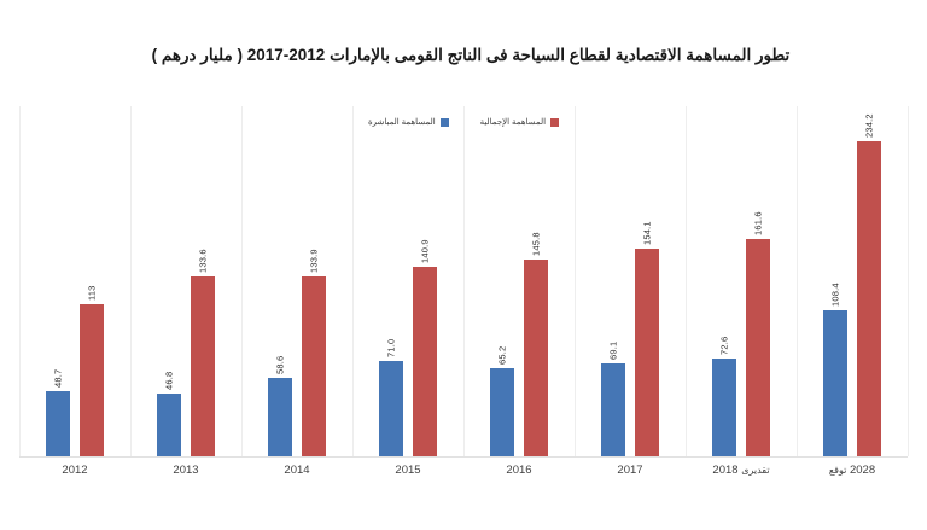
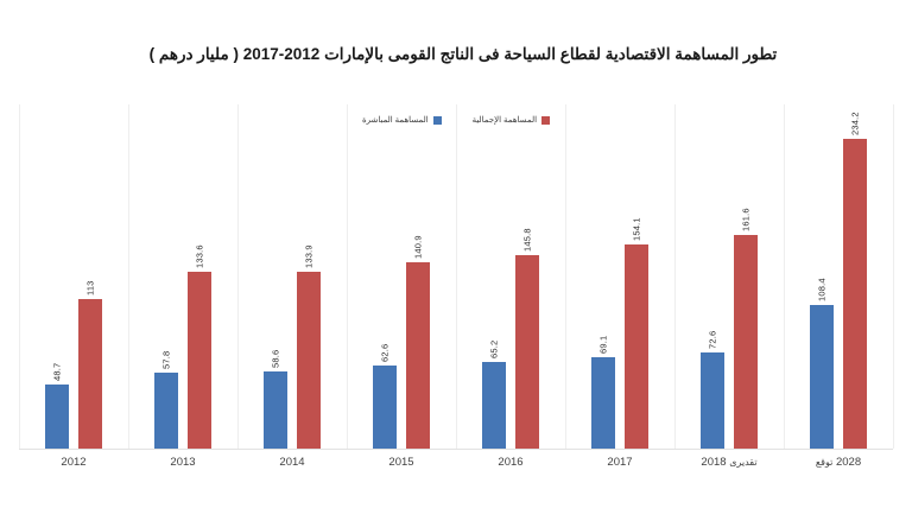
المساهمة المباشرة/2013: 46.8 -> 57.8
المساهمة المباشرة/2015: 71.0 -> 62.6
